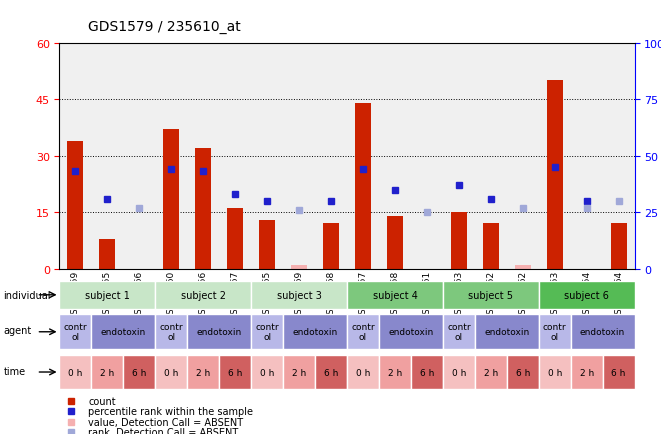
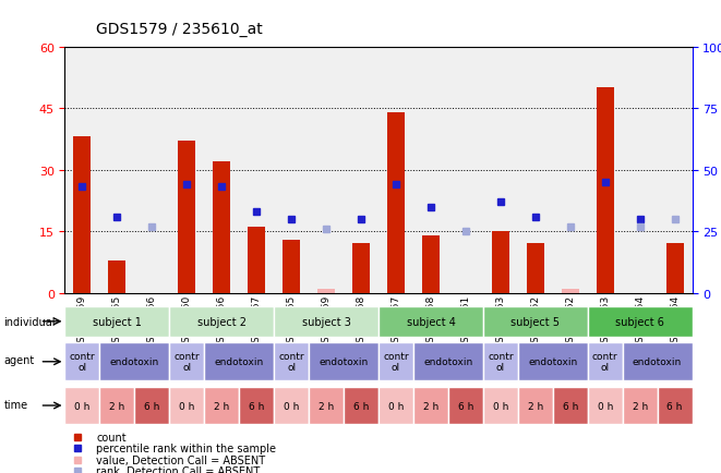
GSM75559: 34 -> 38
